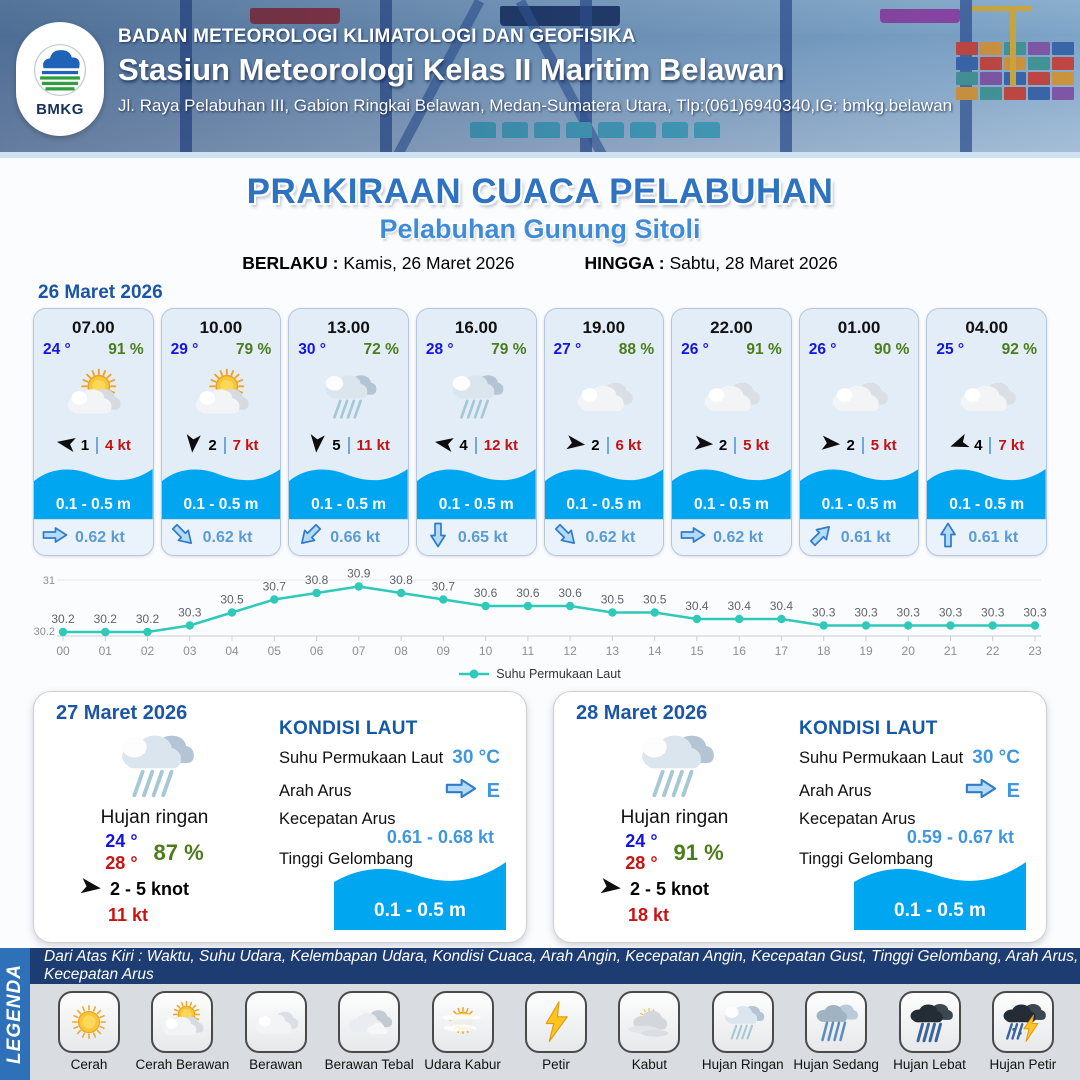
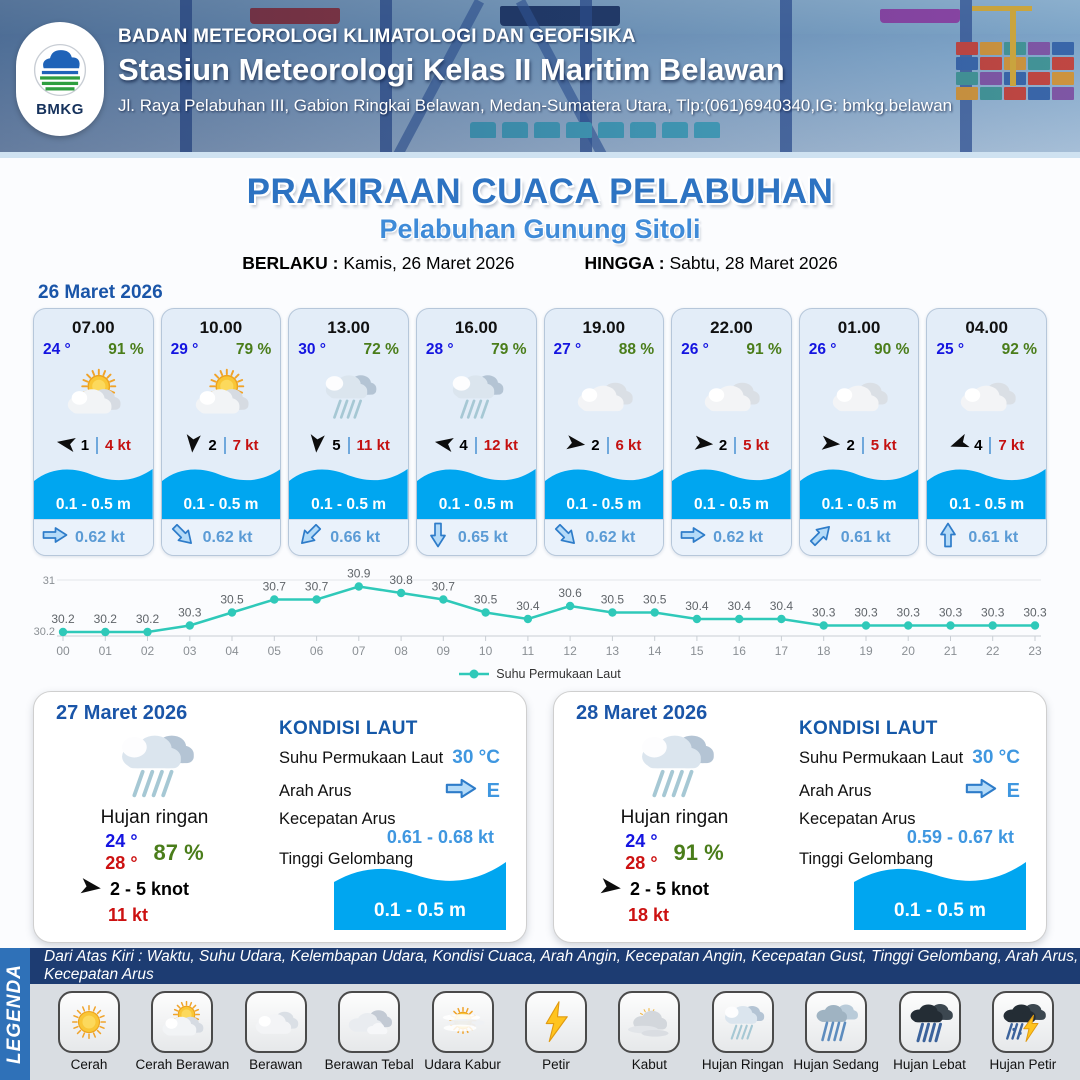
06: 30.8 -> 30.7
10: 30.6 -> 30.5
11: 30.6 -> 30.4
